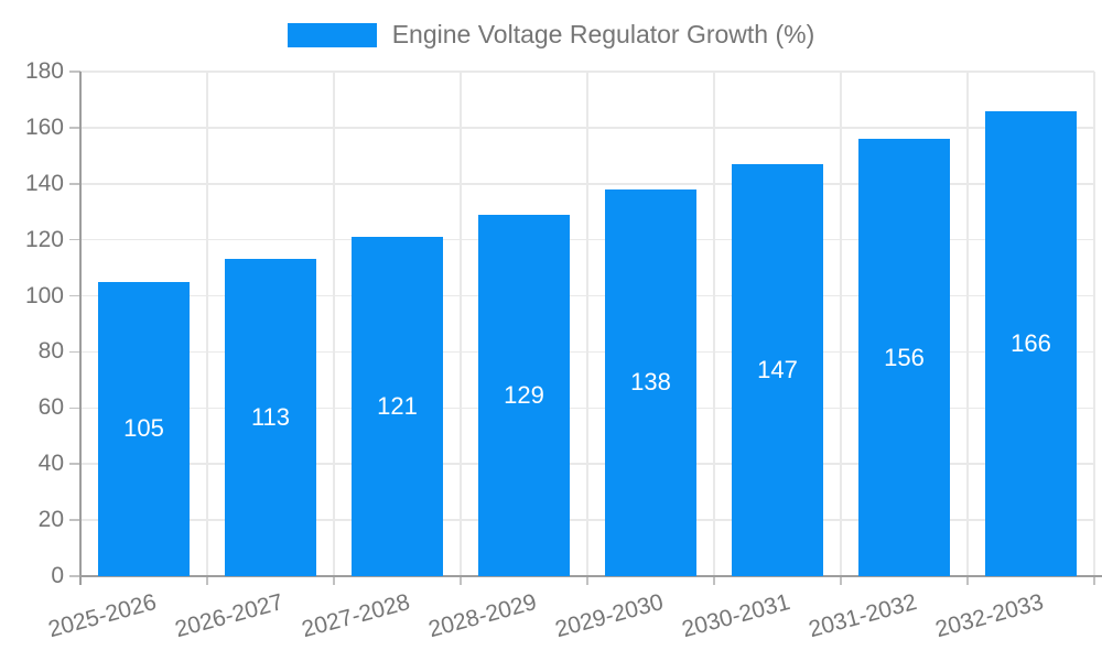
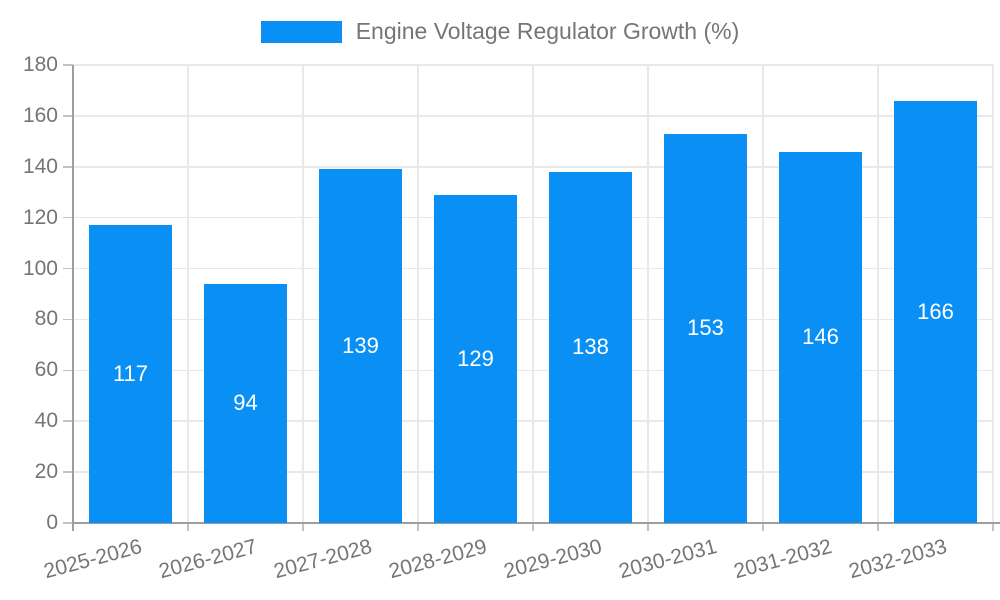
2025-2026: 105 -> 117
2026-2027: 113 -> 94
2027-2028: 121 -> 139
2030-2031: 147 -> 153
2031-2032: 156 -> 146
